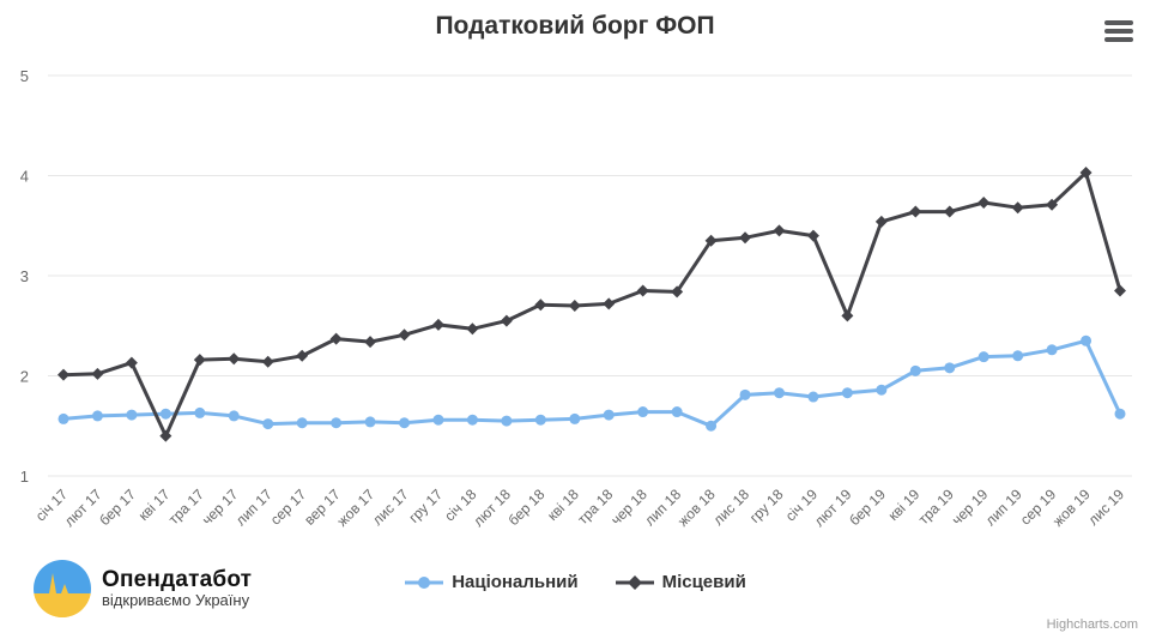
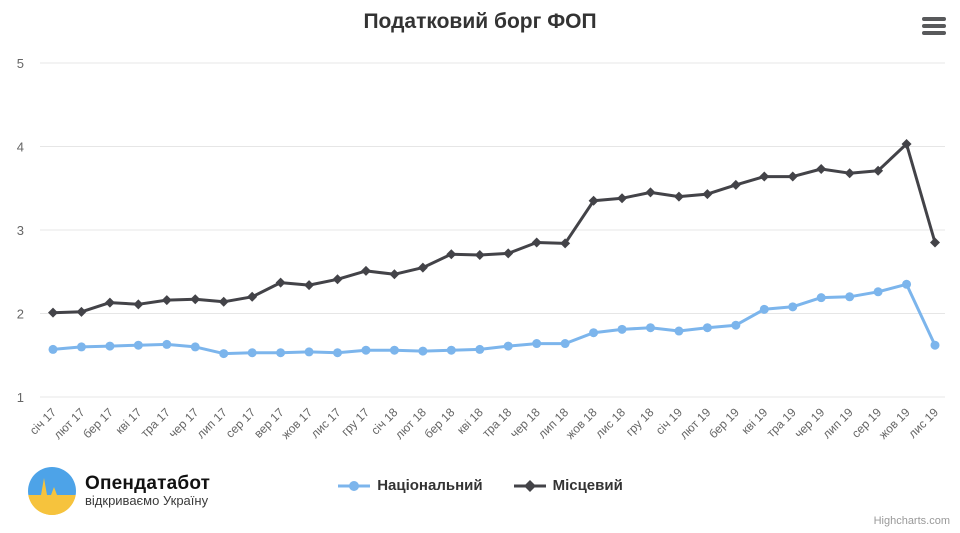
Місцевий/кві 17: 1.4 -> 2.1
Національний/жов 18: 1.5 -> 1.8
Місцевий/лют 19: 2.6 -> 3.4
